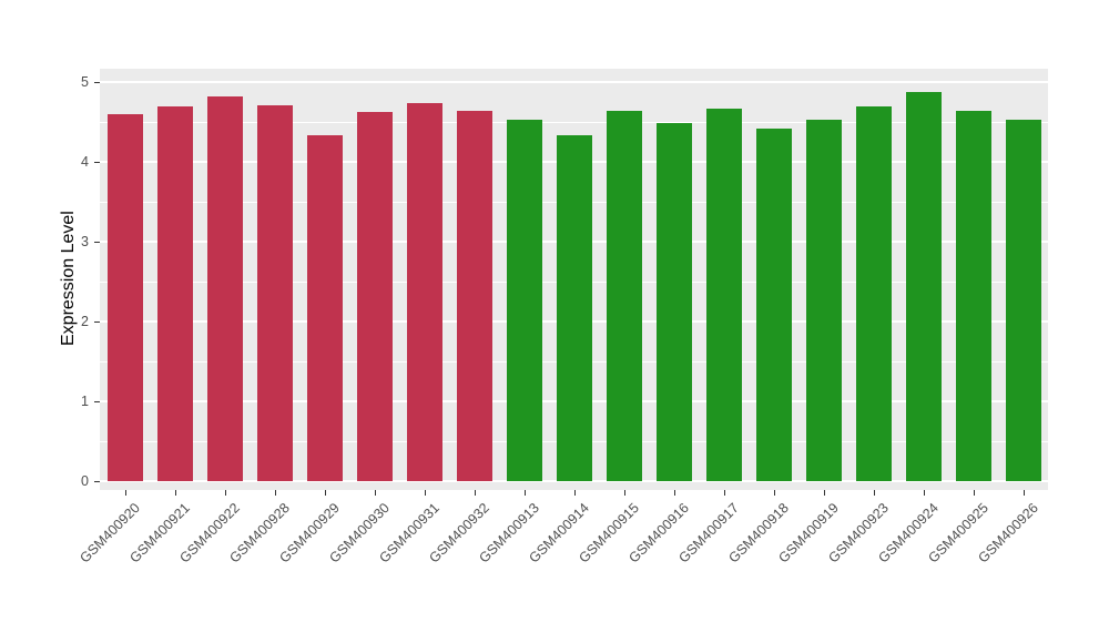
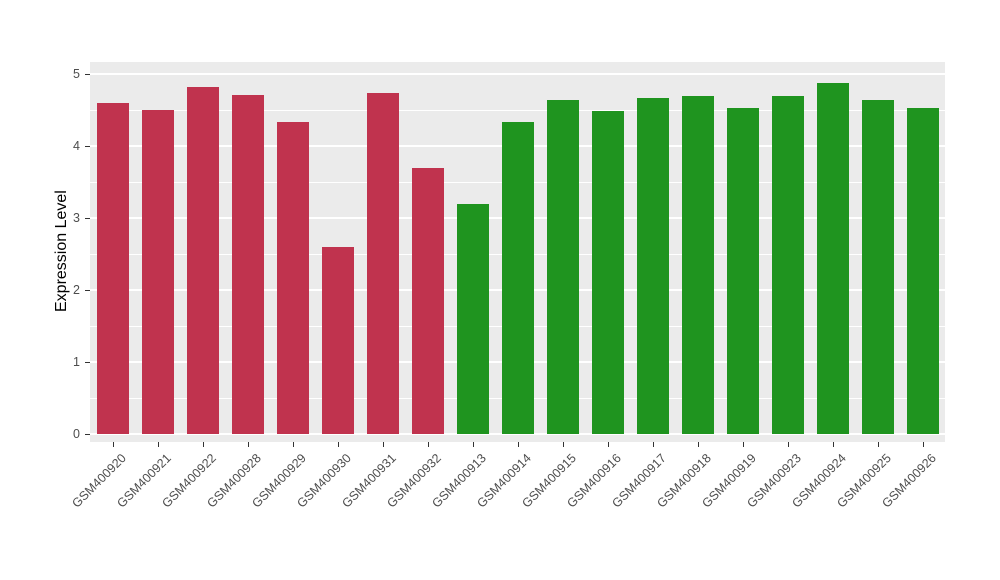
GSM400921: 4.7 -> 4.5
GSM400930: 4.6 -> 2.6
GSM400932: 4.6 -> 3.7
GSM400913: 4.5 -> 3.2
GSM400918: 4.4 -> 4.7
